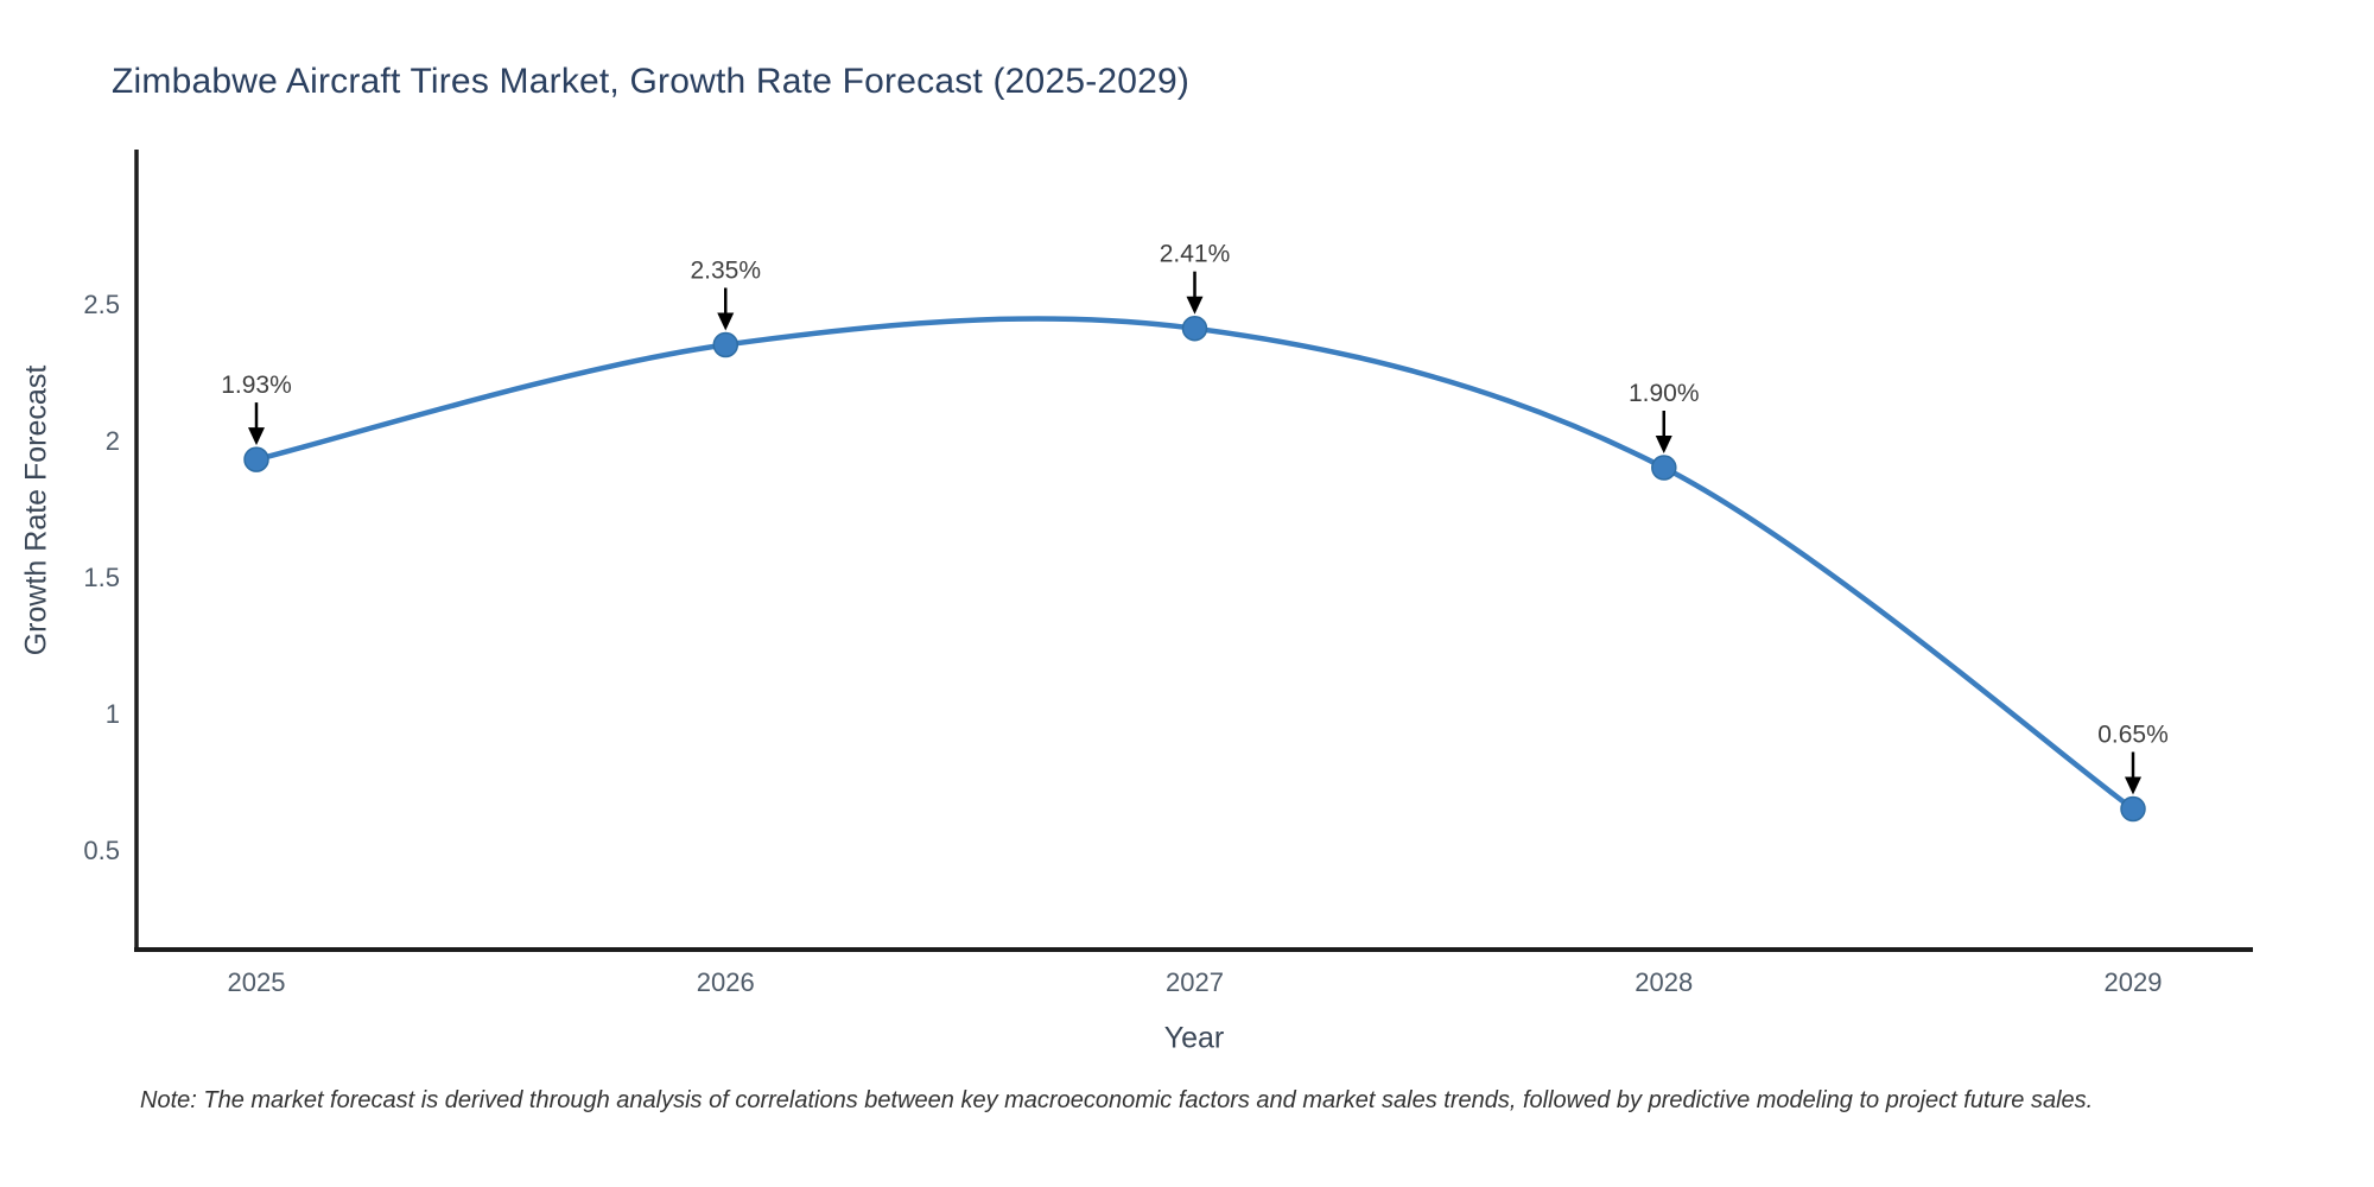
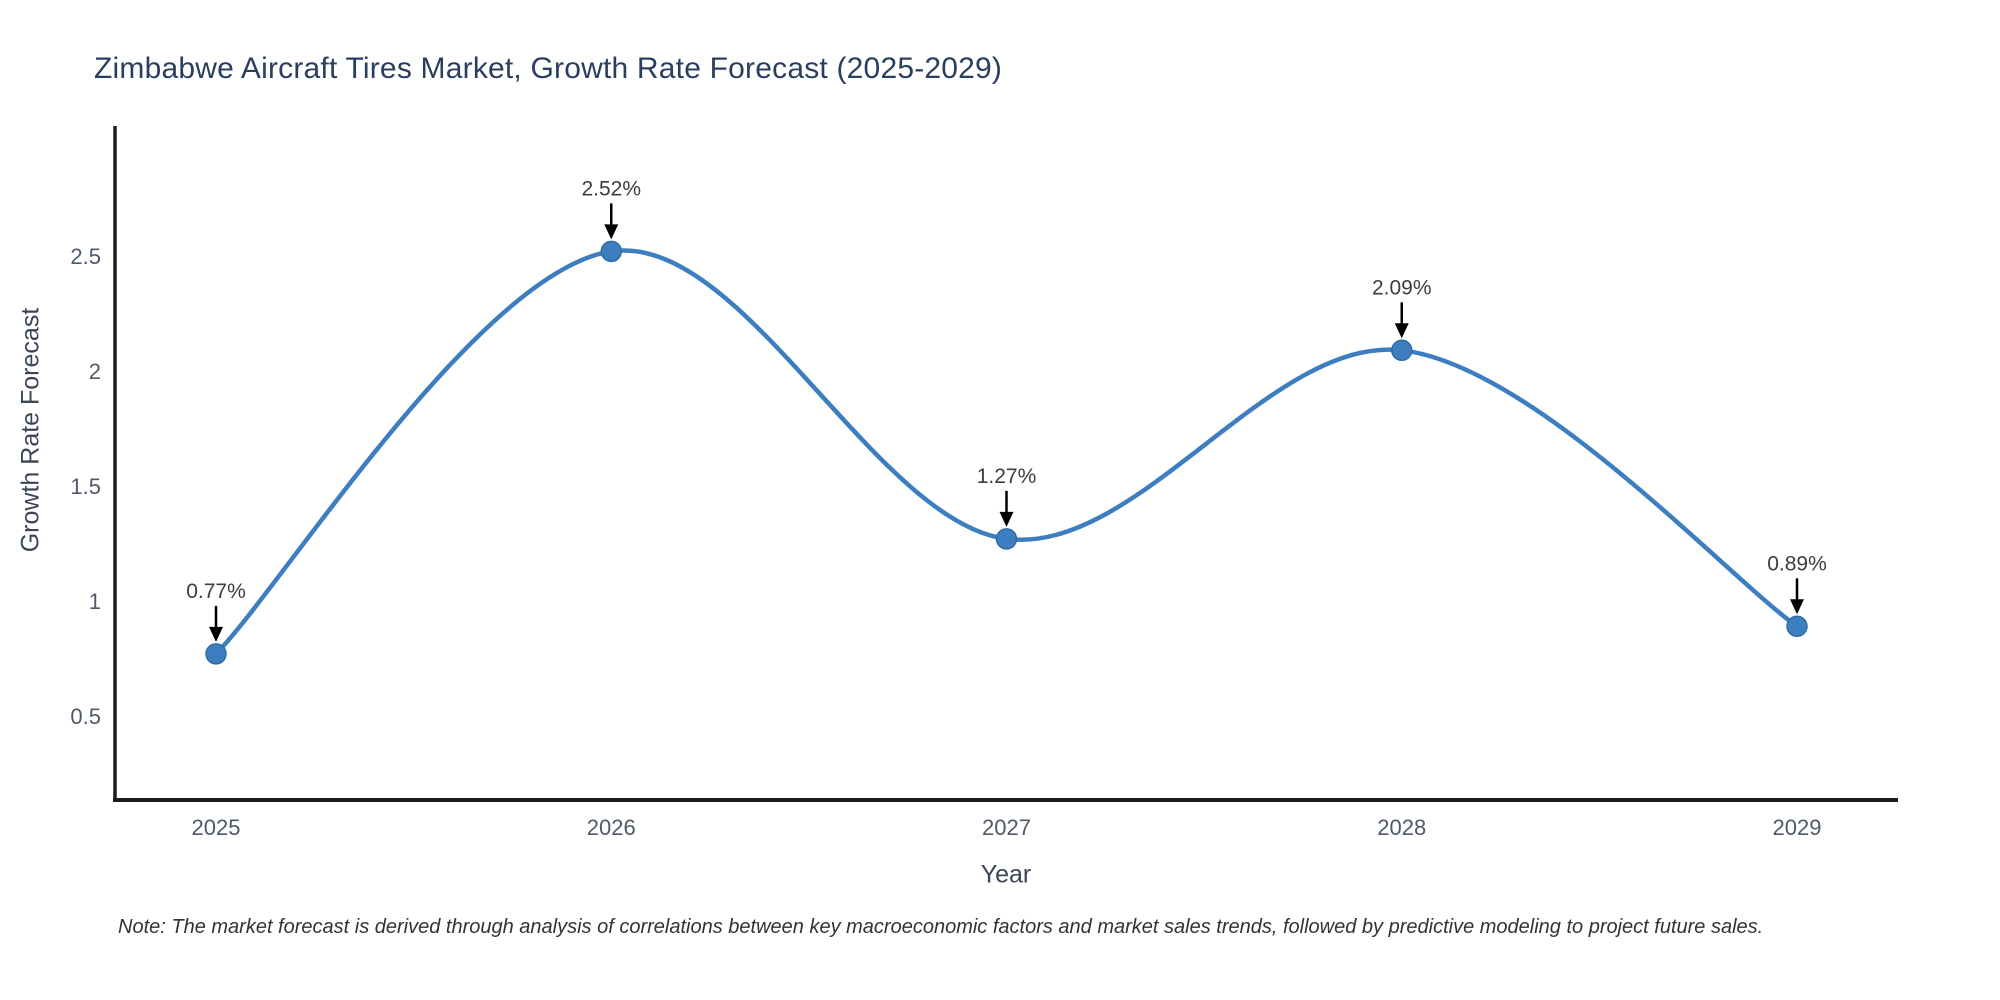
2025: 1.93% -> 0.77%
2026: 2.35% -> 2.52%
2027: 2.41% -> 1.27%
2028: 1.90% -> 2.09%
2029: 0.65% -> 0.89%
